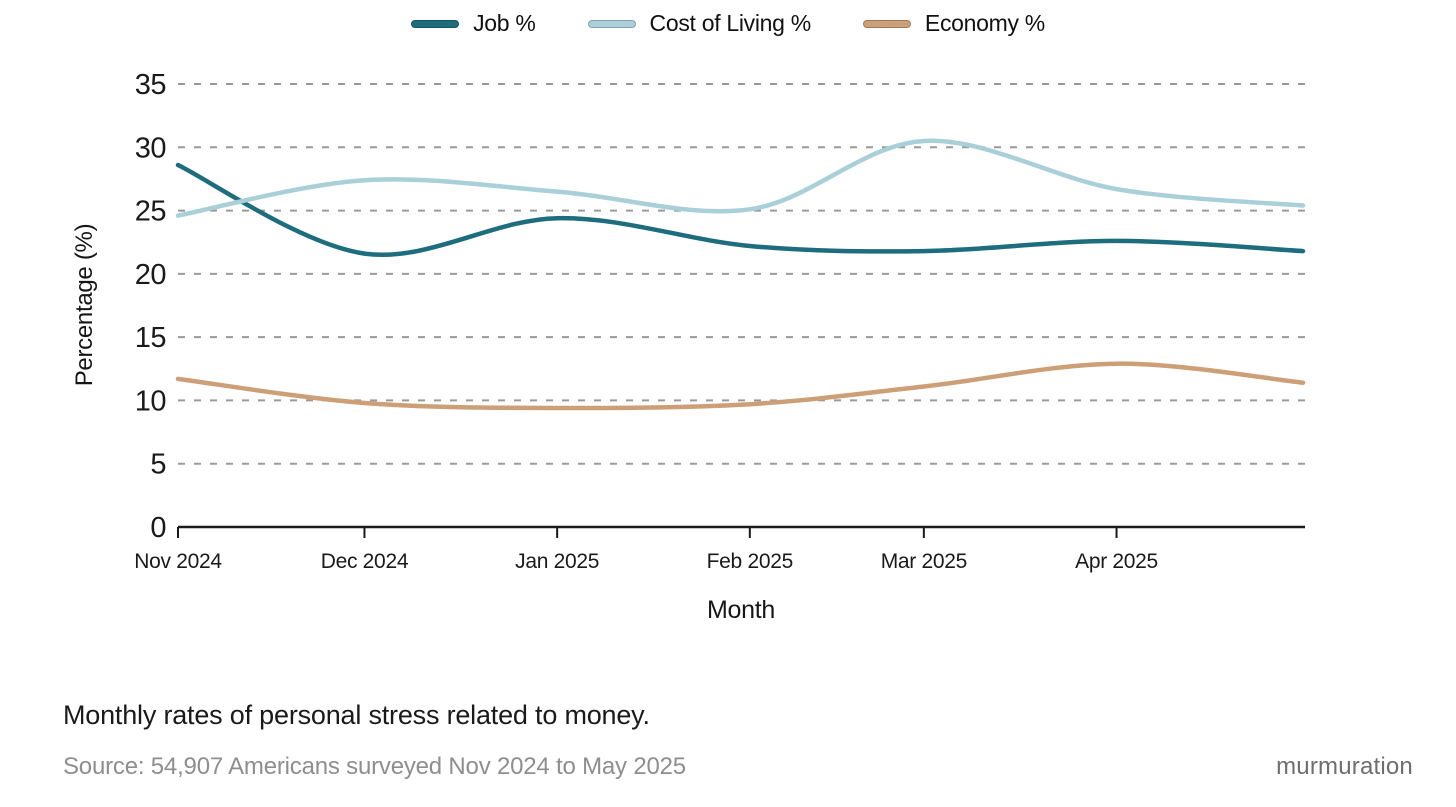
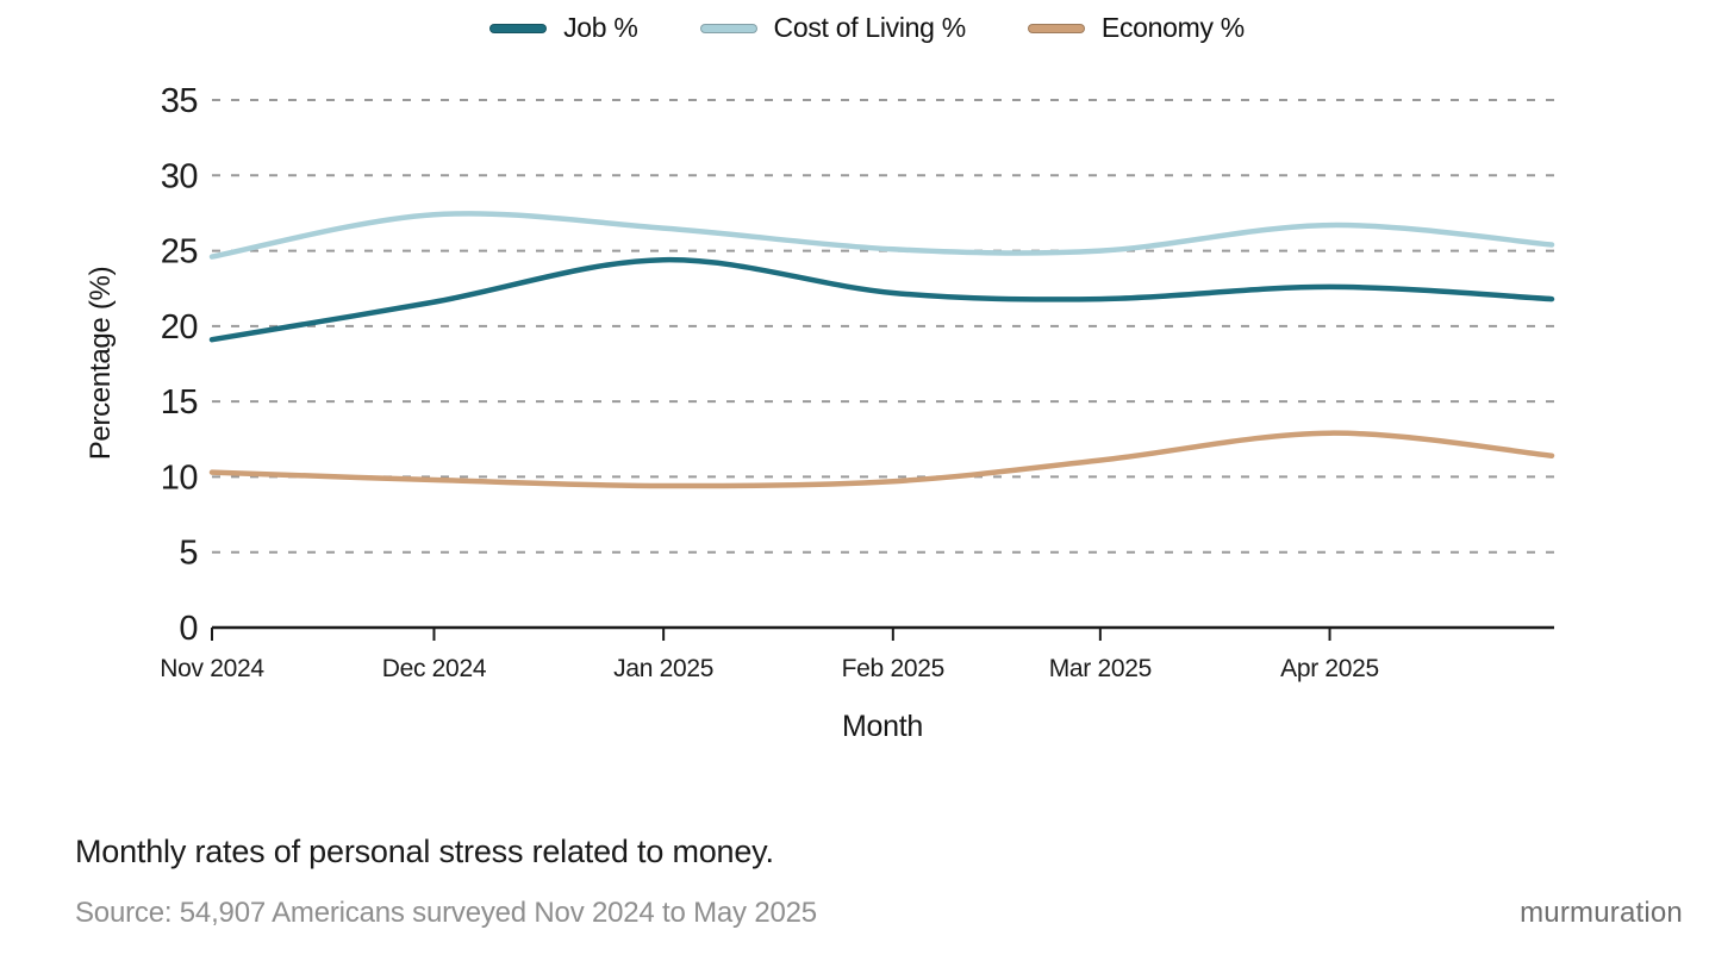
Job %/Nov 2024: 28.6 -> 19.1
Economy %/Nov 2024: 11.7 -> 10.3
Cost of Living %/Mar 2025: 30.5 -> 25.0
